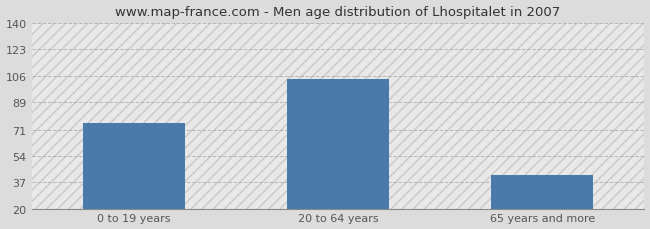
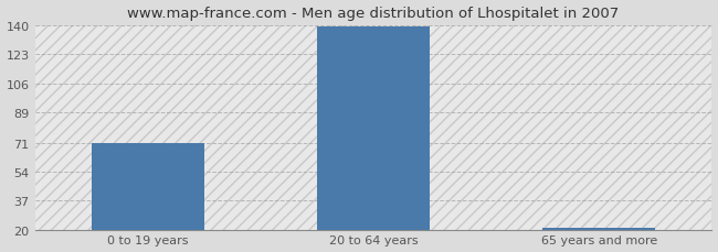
0 to 19 years: 75 -> 71
20 to 64 years: 104 -> 139
65 years and more: 42 -> 21
